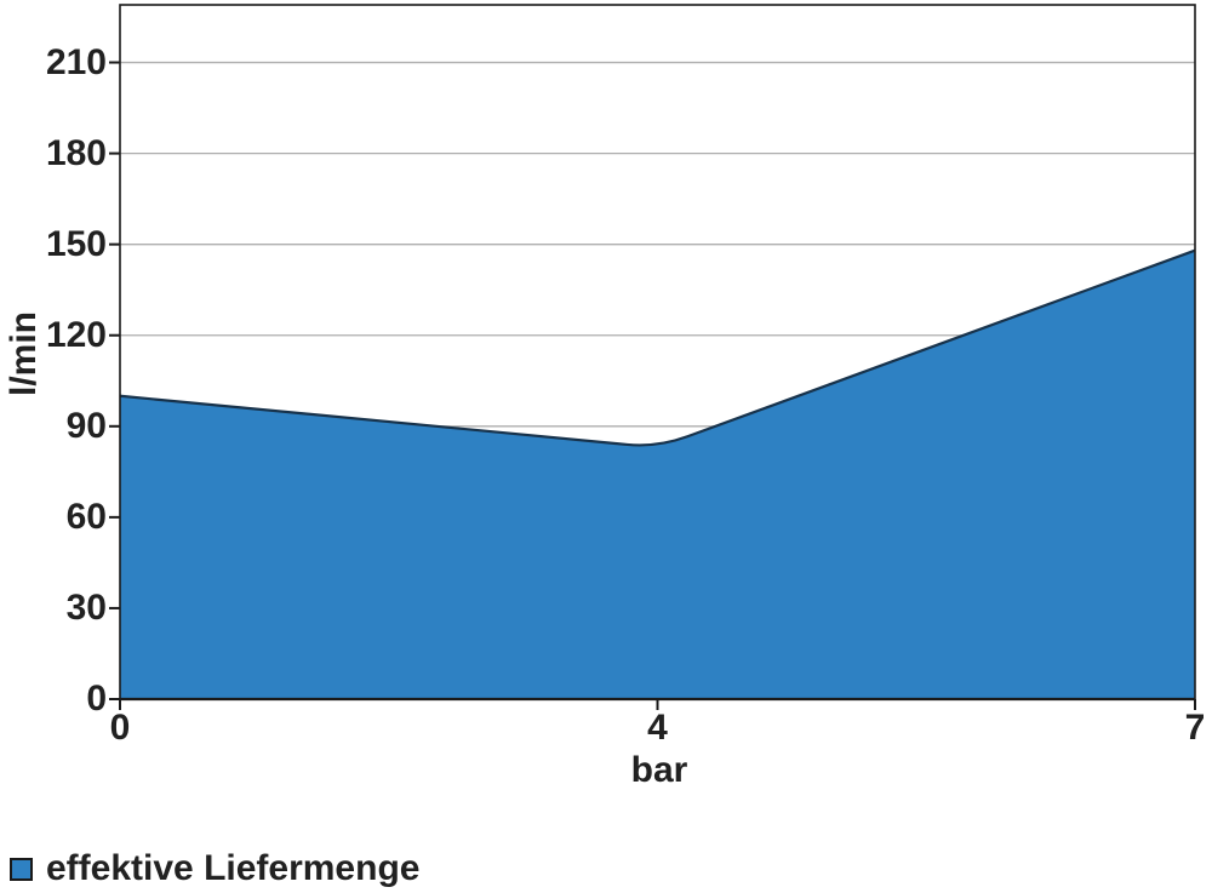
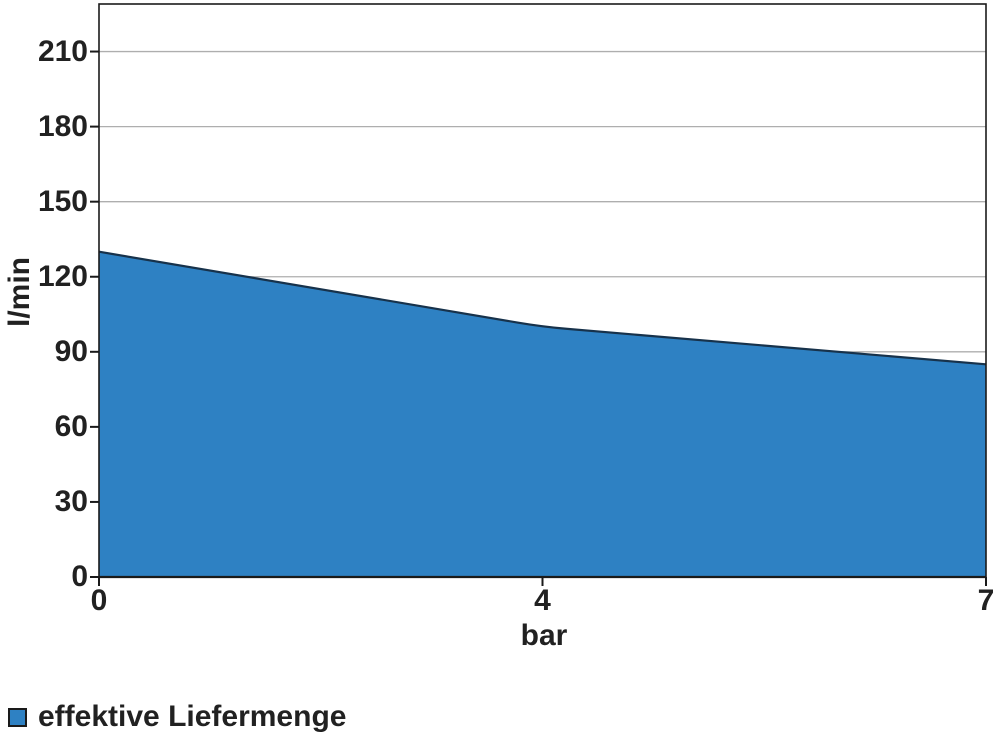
0: 100 -> 130
4: 83 -> 100
7: 148 -> 85
